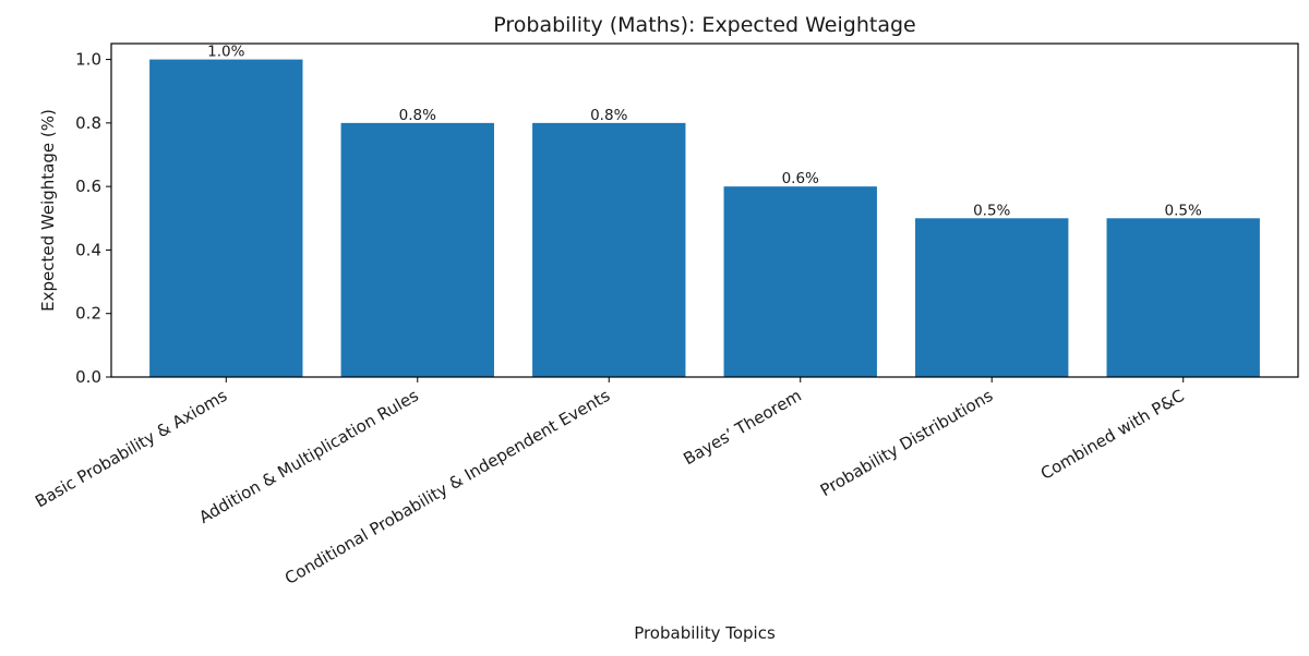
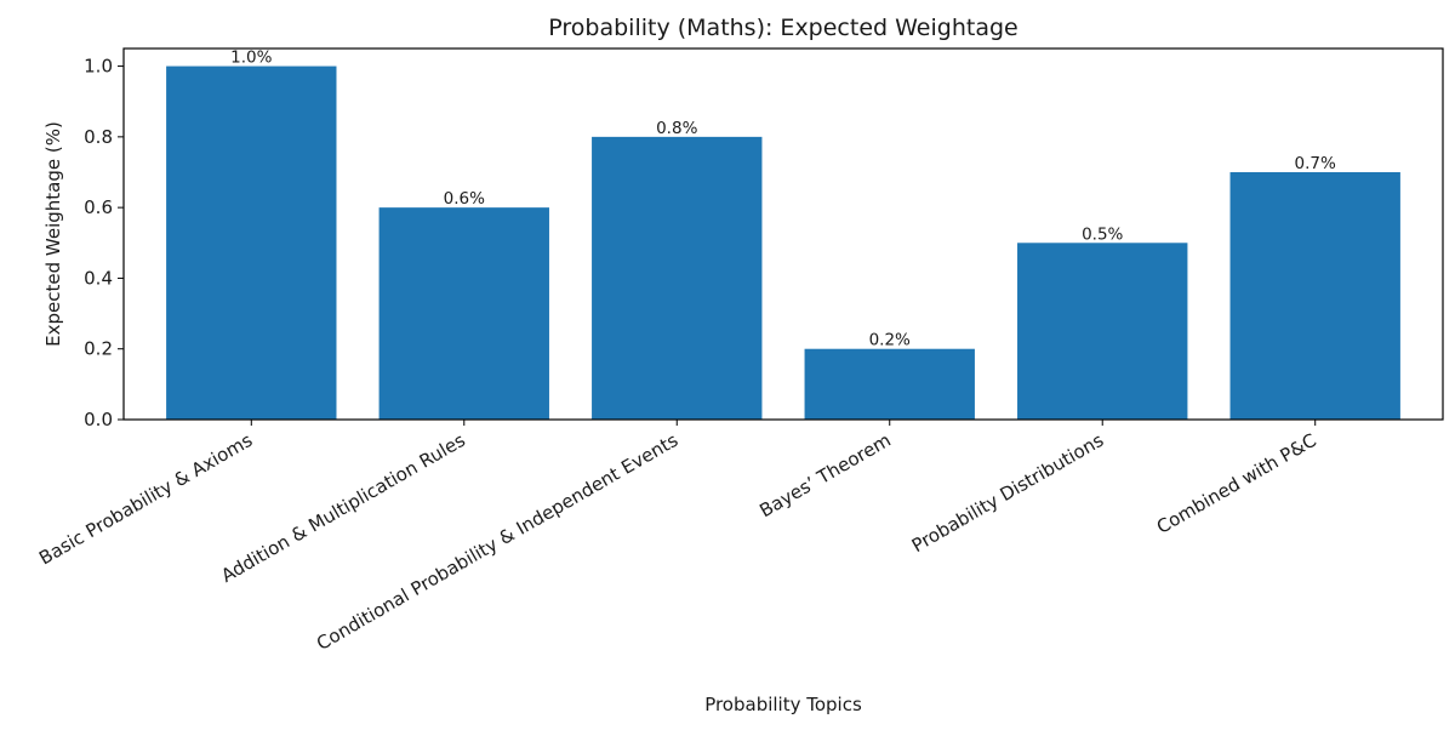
Addition & Multiplication Rules: 0.8% -> 0.6%
Bayes’ Theorem: 0.6% -> 0.2%
Combined with P&C: 0.5% -> 0.7%
